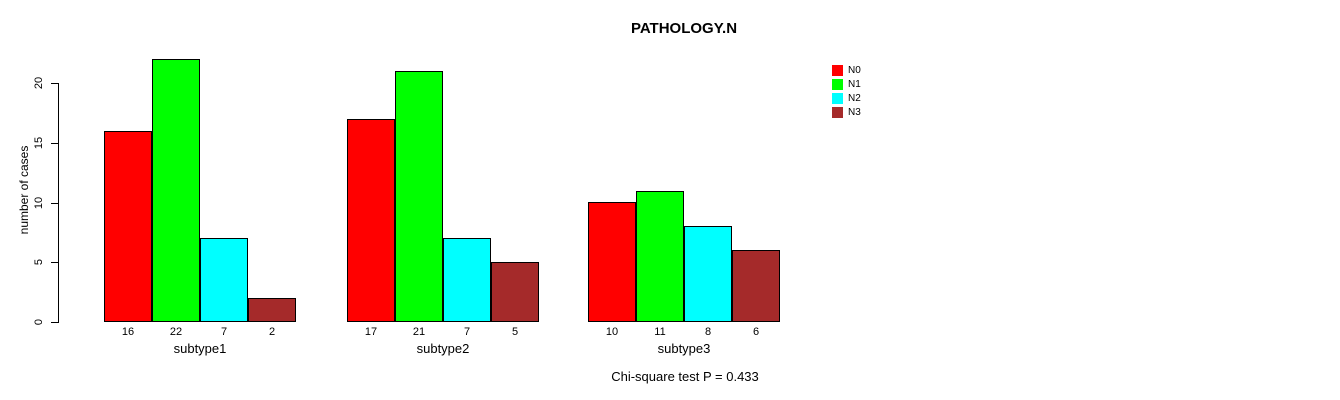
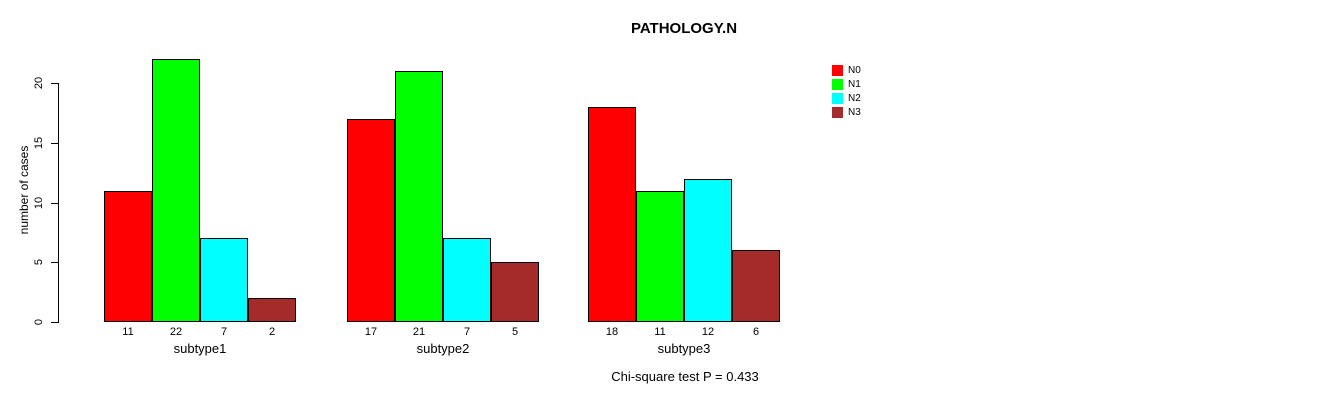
N0/subtype1: 16 -> 11
N0/subtype3: 10 -> 18
N2/subtype3: 8 -> 12
